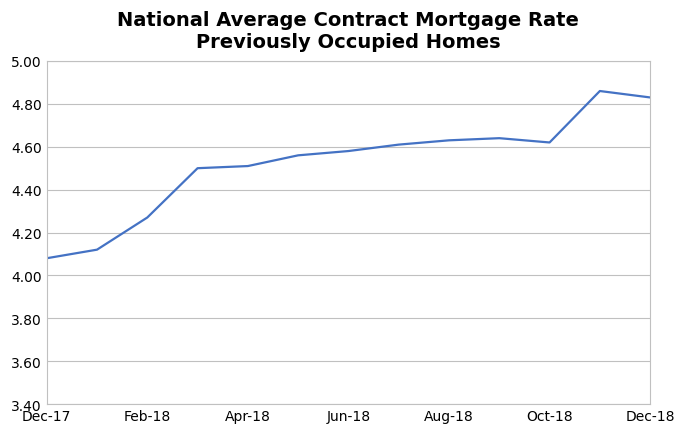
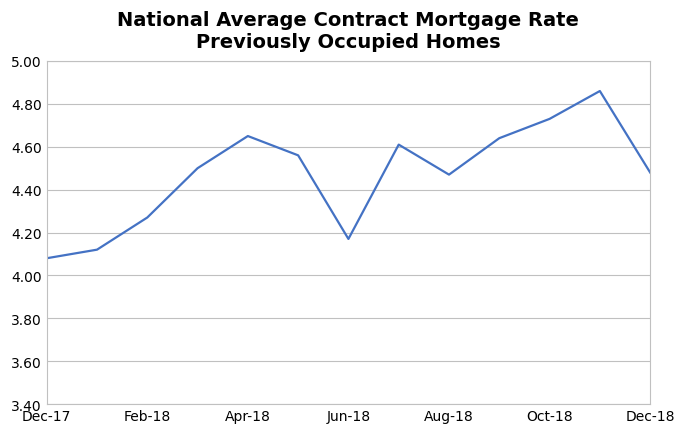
Apr-18: 4.51 -> 4.65
Jun-18: 4.58 -> 4.17
Aug-18: 4.63 -> 4.47
Oct-18: 4.62 -> 4.73
Dec-18: 4.83 -> 4.48
